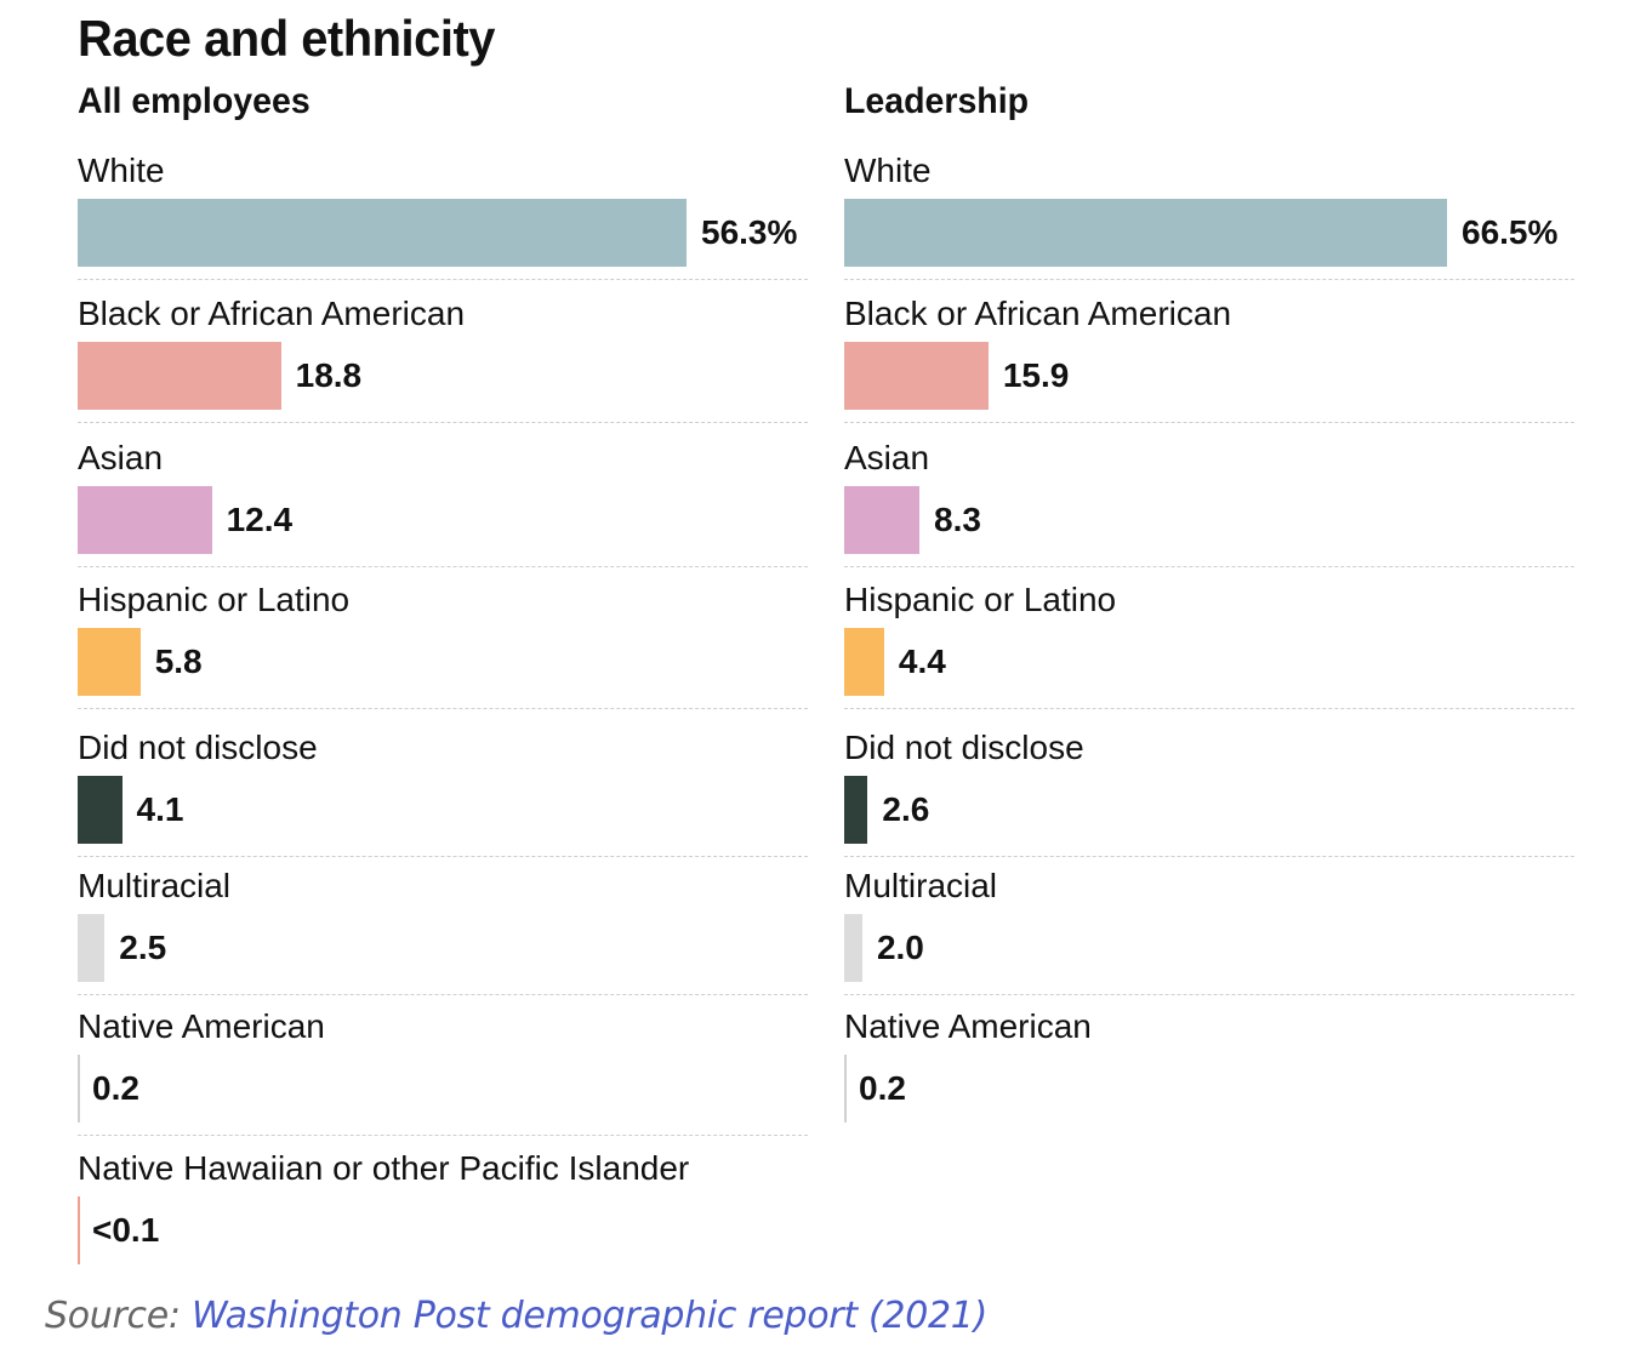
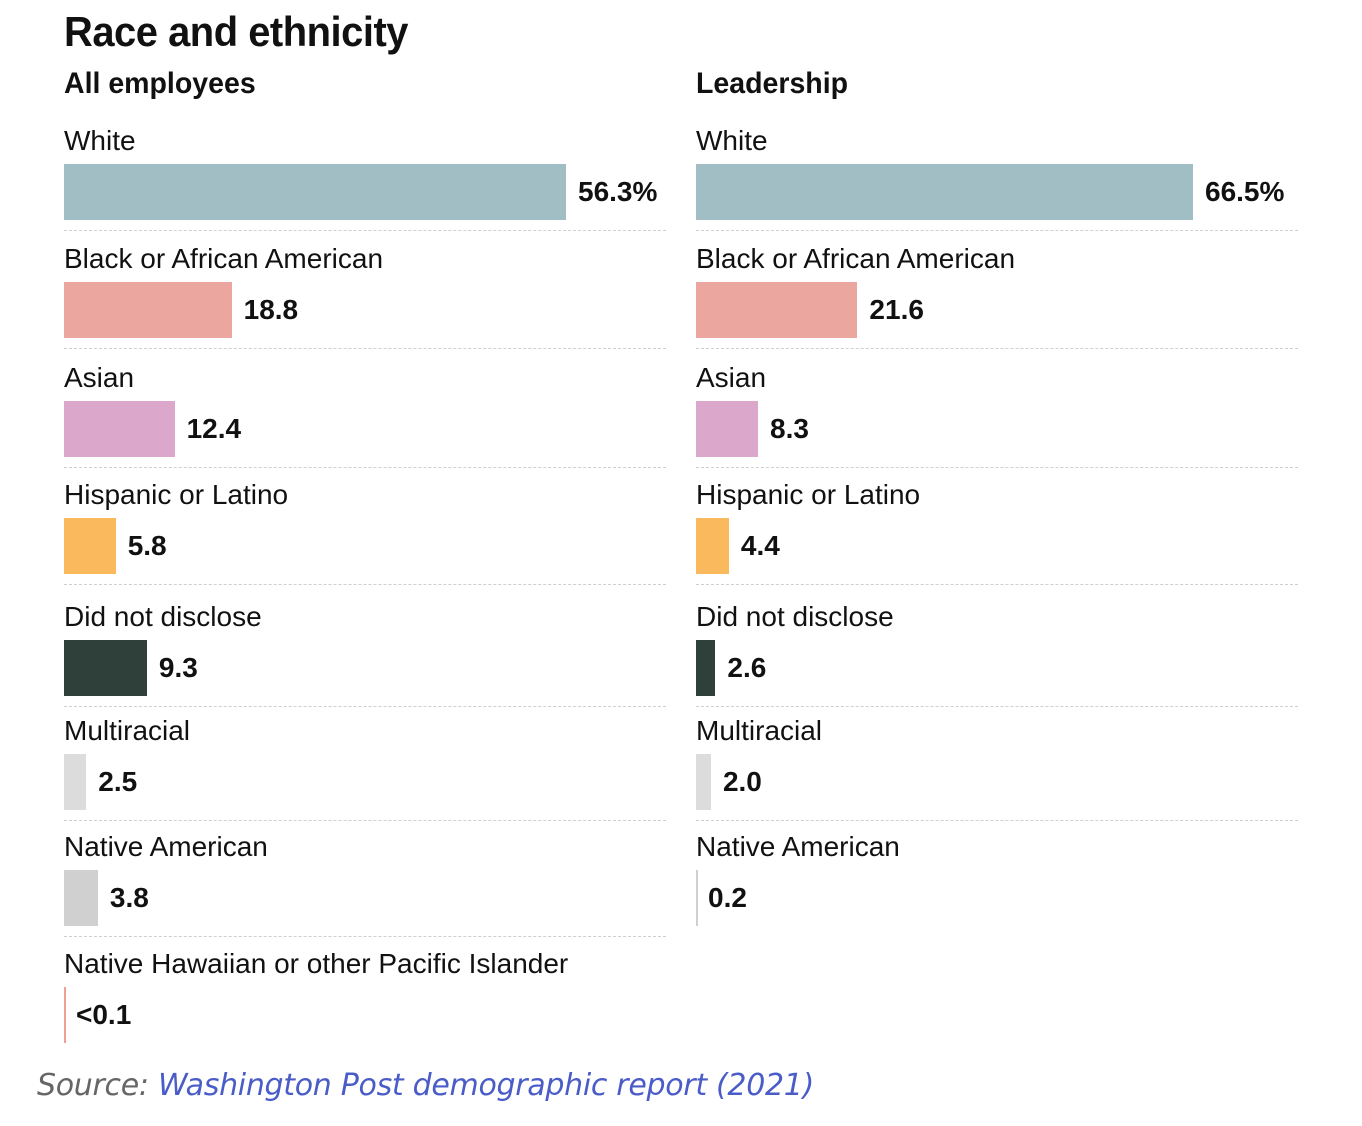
All employees/Did not disclose: 4.1 -> 9.3
All employees/Native American: 0.2 -> 3.8
Leadership/Black or African American: 15.9 -> 21.6
